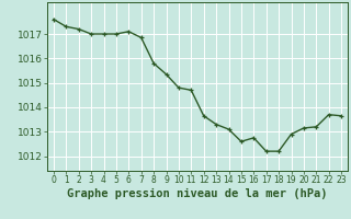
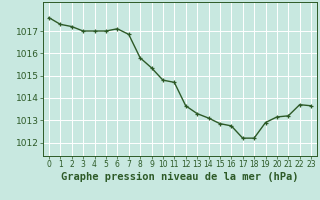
15: 1012.60 -> 1012.85
